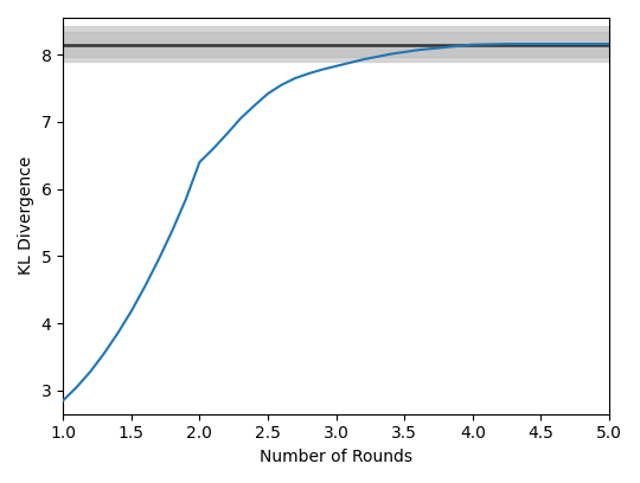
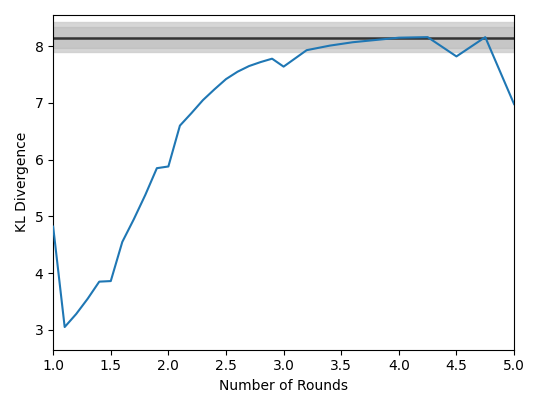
1.0: 2.85 -> 4.82
1.5: 4.18 -> 3.86
2.0: 6.40 -> 5.88
3.0: 7.83 -> 7.64
4.5: 8.16 -> 7.82
5.0: 8.16 -> 6.98
